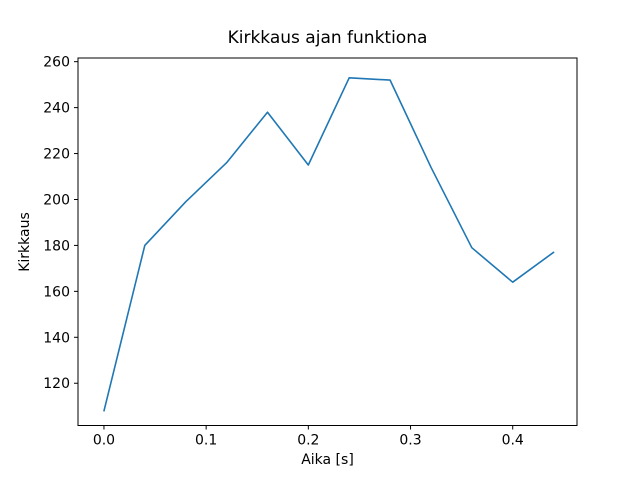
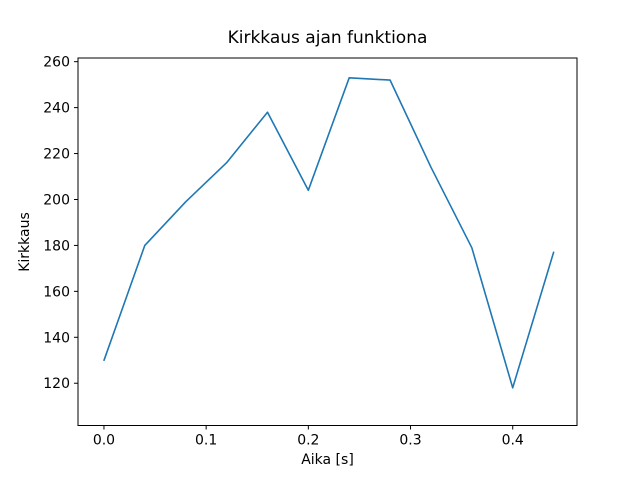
0.0: 108 -> 130
0.2: 215 -> 204
0.4: 164 -> 118
